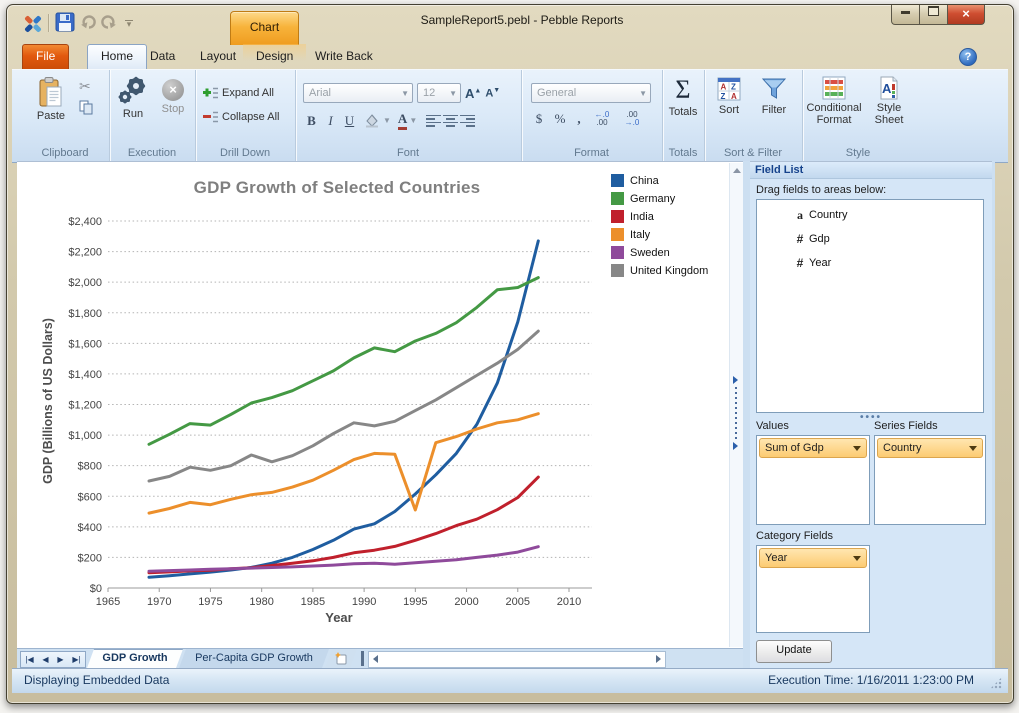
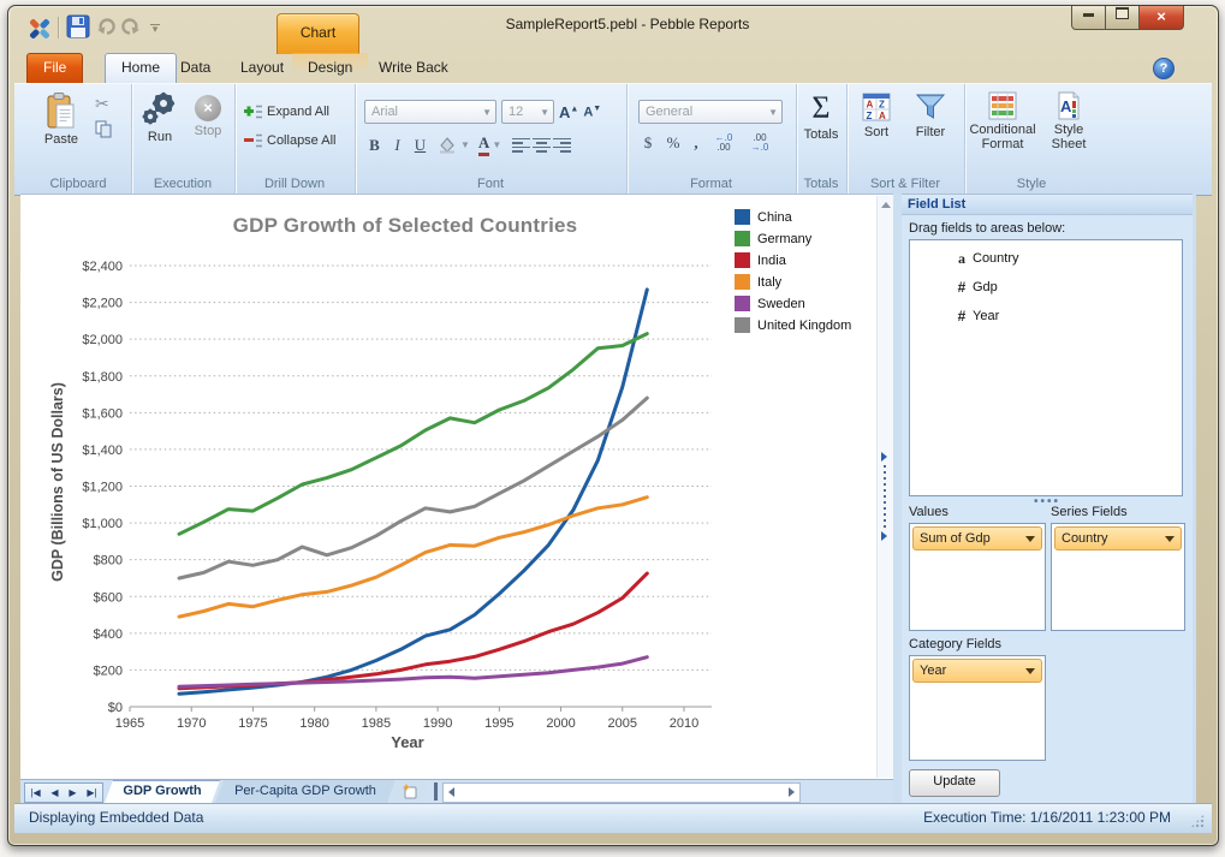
Italy/1995: $510 -> $920
